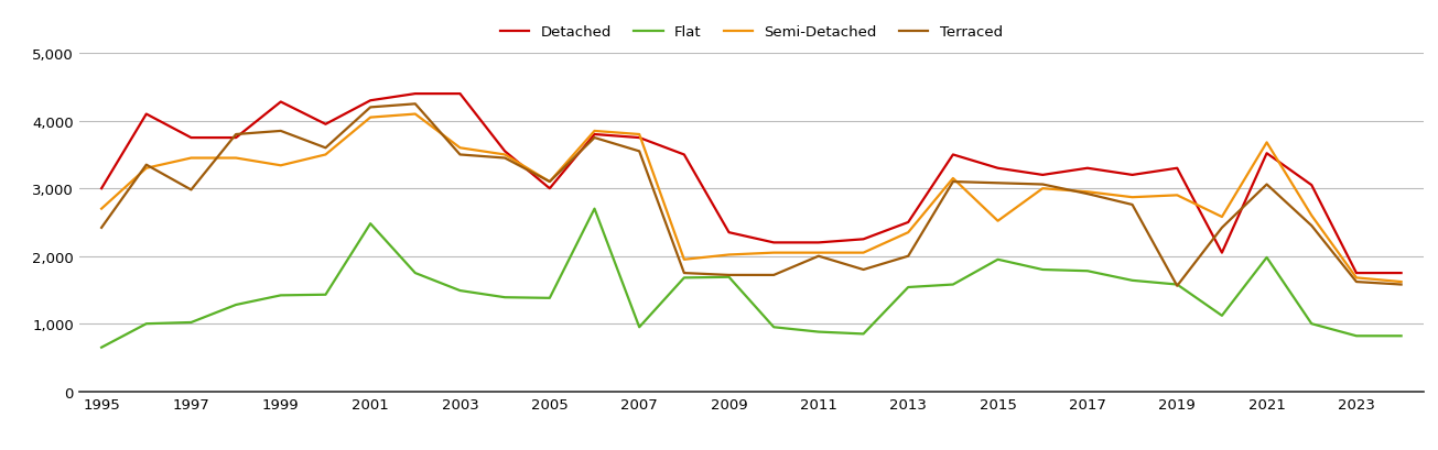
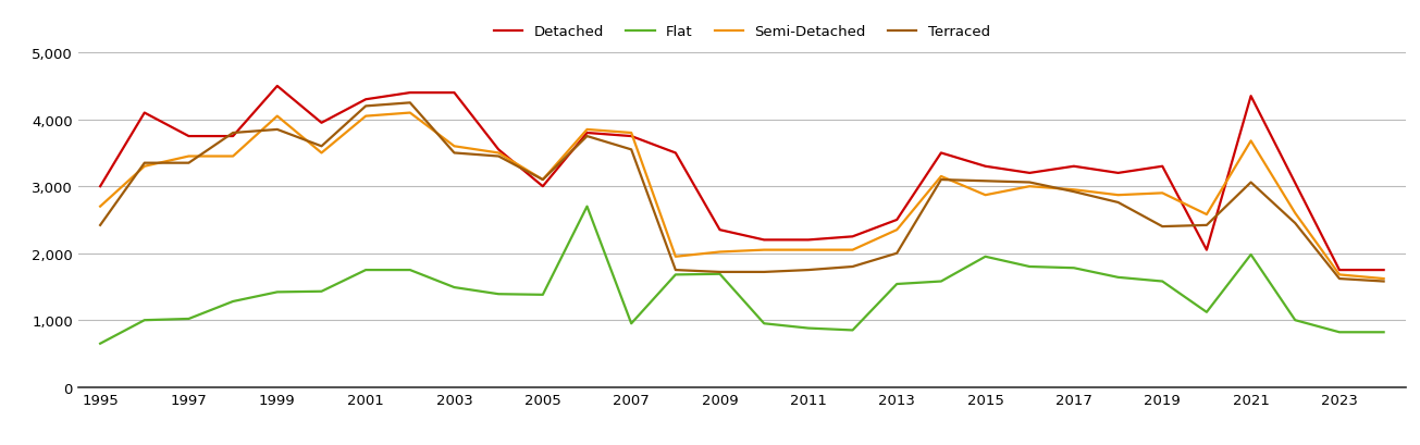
Terraced/1997: 2,980 -> 3,350
Detached/1999: 4,280 -> 4,500
Semi-Detached/1999: 3,340 -> 4,050
Flat/2001: 2,480 -> 1,750
Terraced/2011: 2,000 -> 1,750
Semi-Detached/2015: 2,520 -> 2,870
Terraced/2019: 1,560 -> 2,400
Detached/2021: 3,520 -> 4,350
